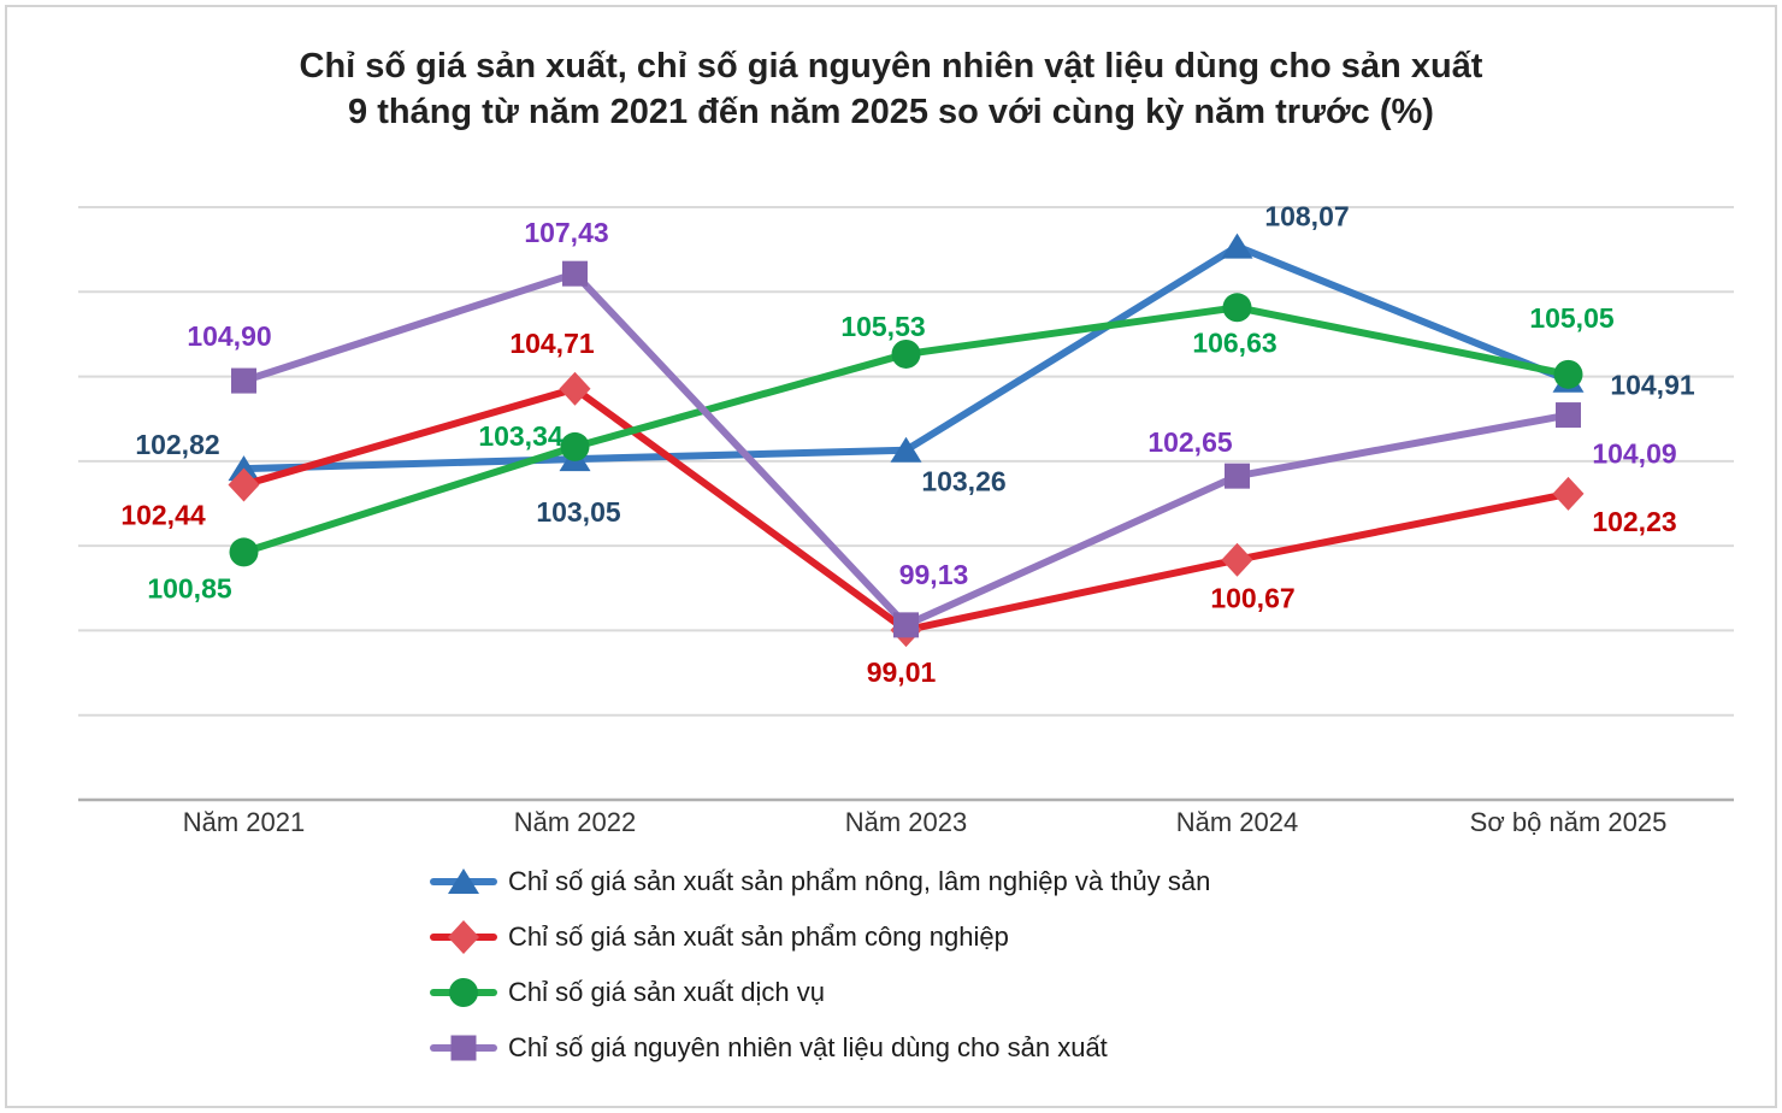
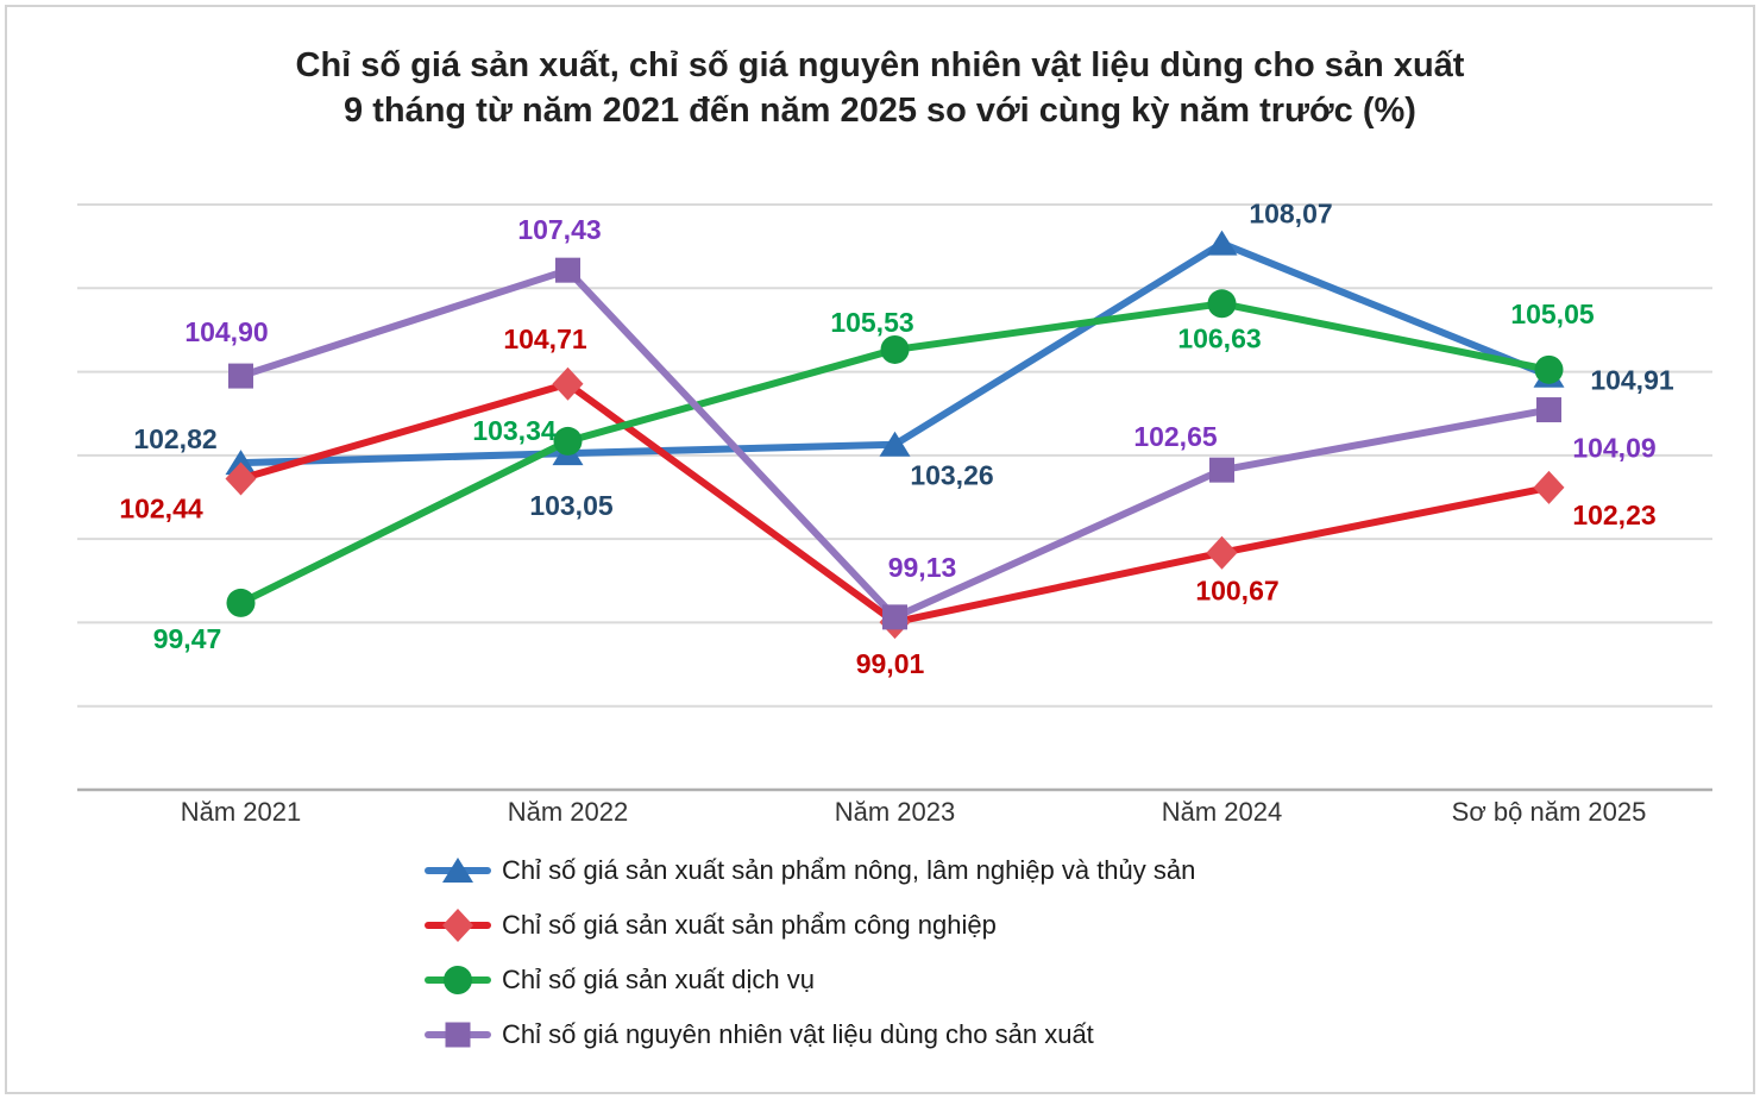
Chỉ số giá sản xuất dịch vụ/Năm 2021: 100,85 -> 99,47
